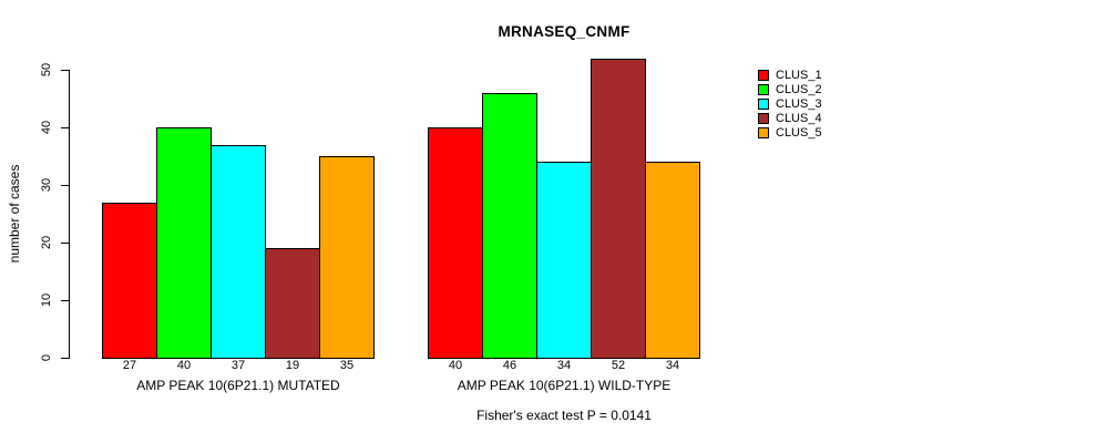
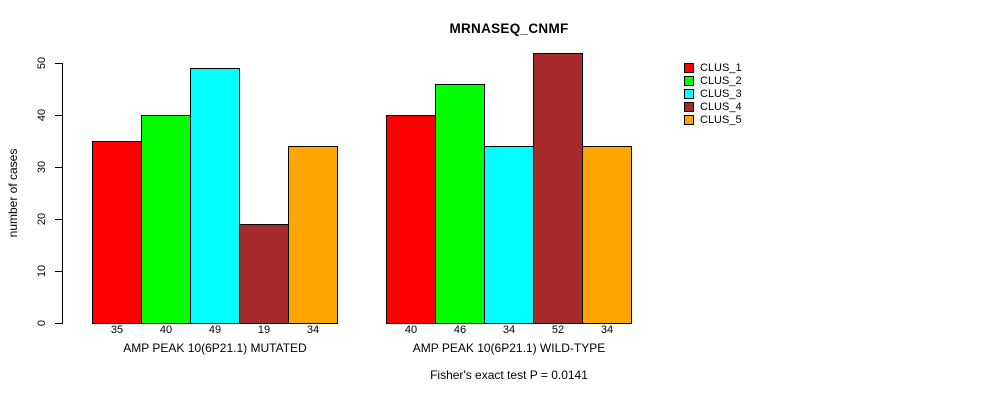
CLUS_1/AMP PEAK 10(6P21.1) MUTATED: 27 -> 35
CLUS_3/AMP PEAK 10(6P21.1) MUTATED: 37 -> 49
CLUS_5/AMP PEAK 10(6P21.1) MUTATED: 35 -> 34
